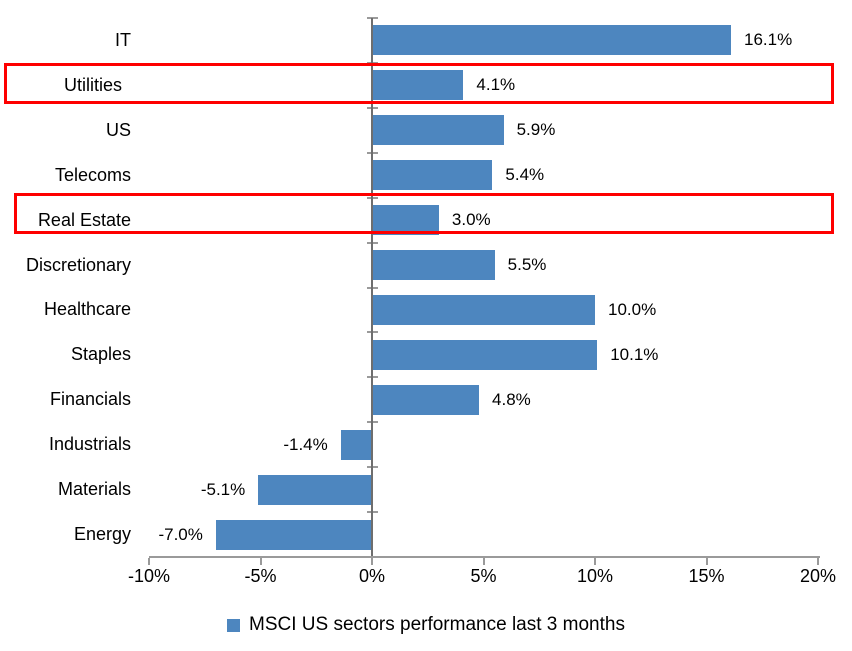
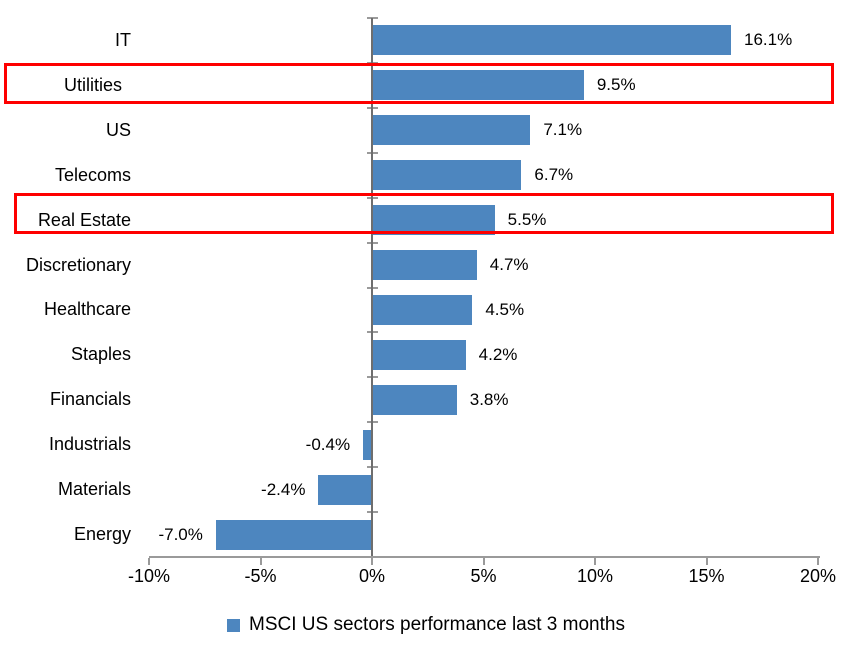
Utilities: 4.1% -> 9.5%
US: 5.9% -> 7.1%
Telecoms: 5.4% -> 6.7%
Real Estate: 3.0% -> 5.5%
Discretionary: 5.5% -> 4.7%
Healthcare: 10.0% -> 4.5%
Staples: 10.1% -> 4.2%
Financials: 4.8% -> 3.8%
Industrials: -1.4% -> -0.4%
Materials: -5.1% -> -2.4%
